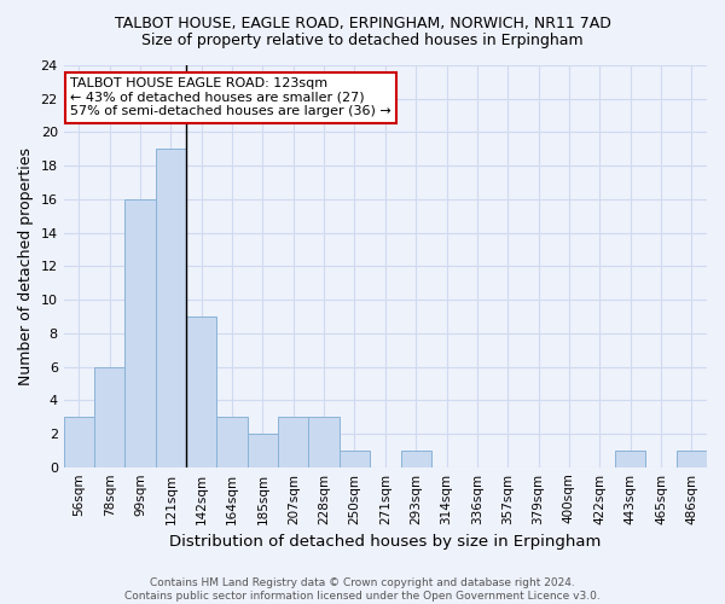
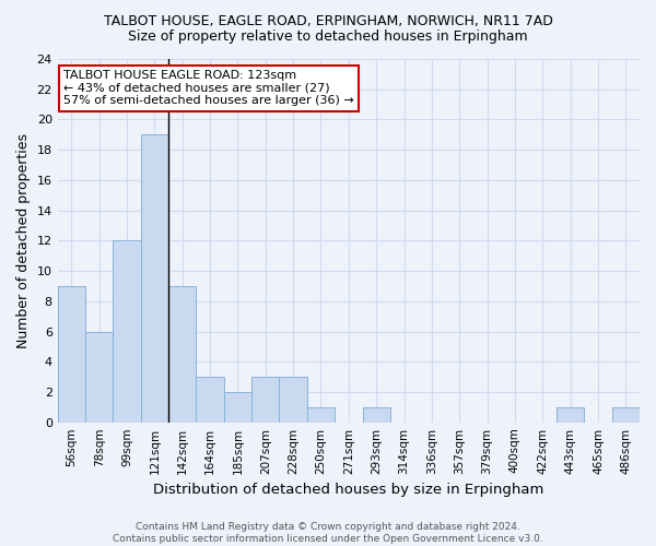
56sqm: 3 -> 9
99sqm: 16 -> 12
